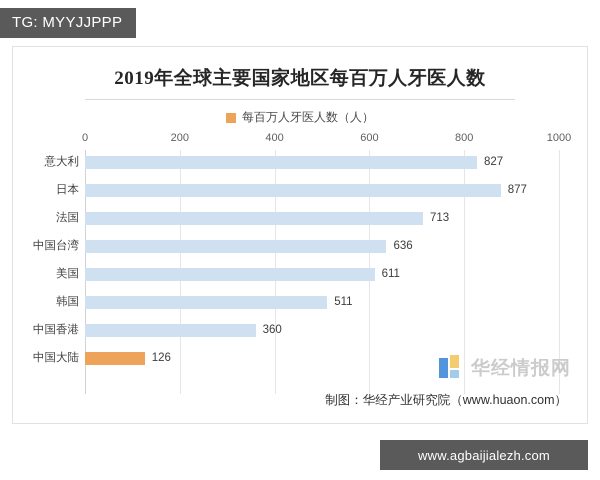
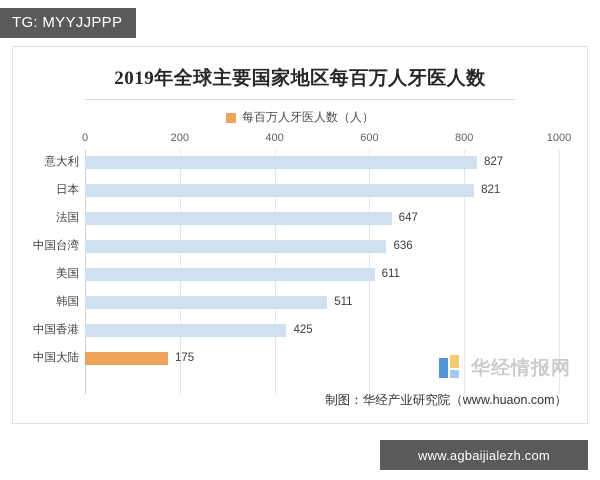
日本: 877 -> 821
法国: 713 -> 647
中国香港: 360 -> 425
中国大陆: 126 -> 175
